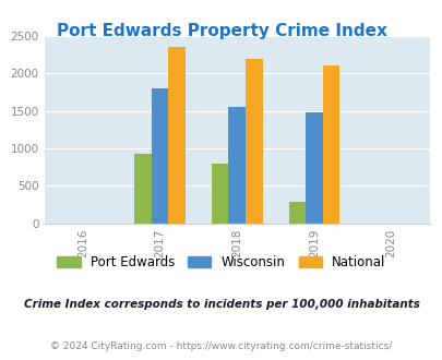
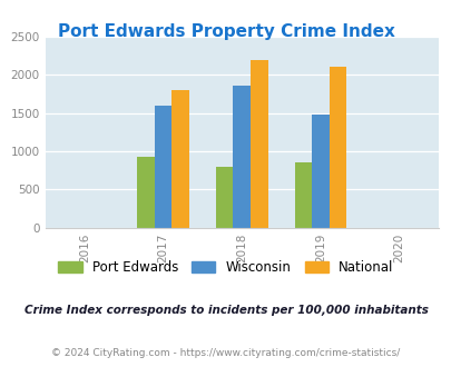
Wisconsin/2017: 1800 -> 1600
National/2017: 2350 -> 1800
Wisconsin/2018: 1560 -> 1860
Port Edwards/2019: 280 -> 860
